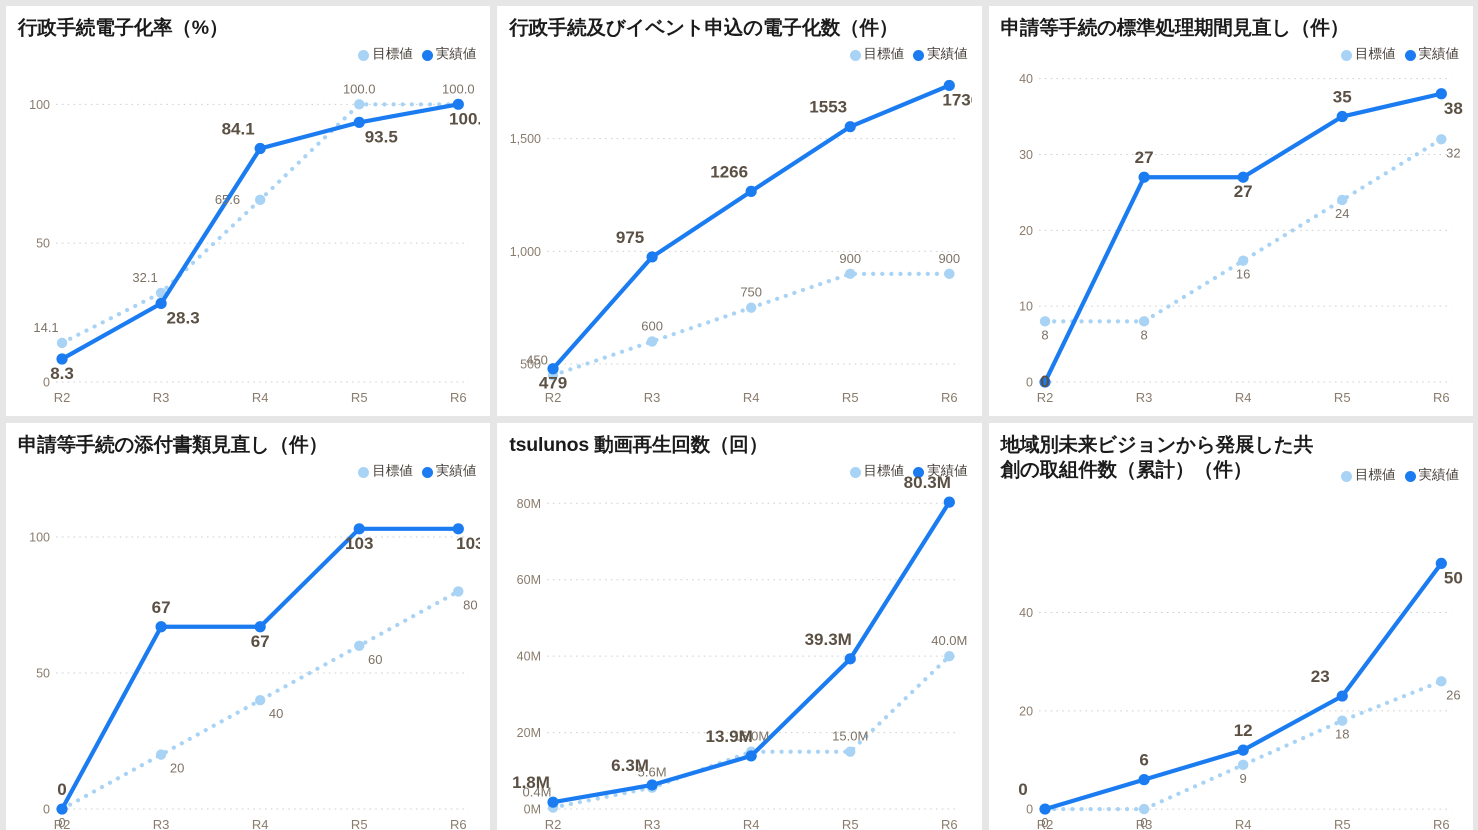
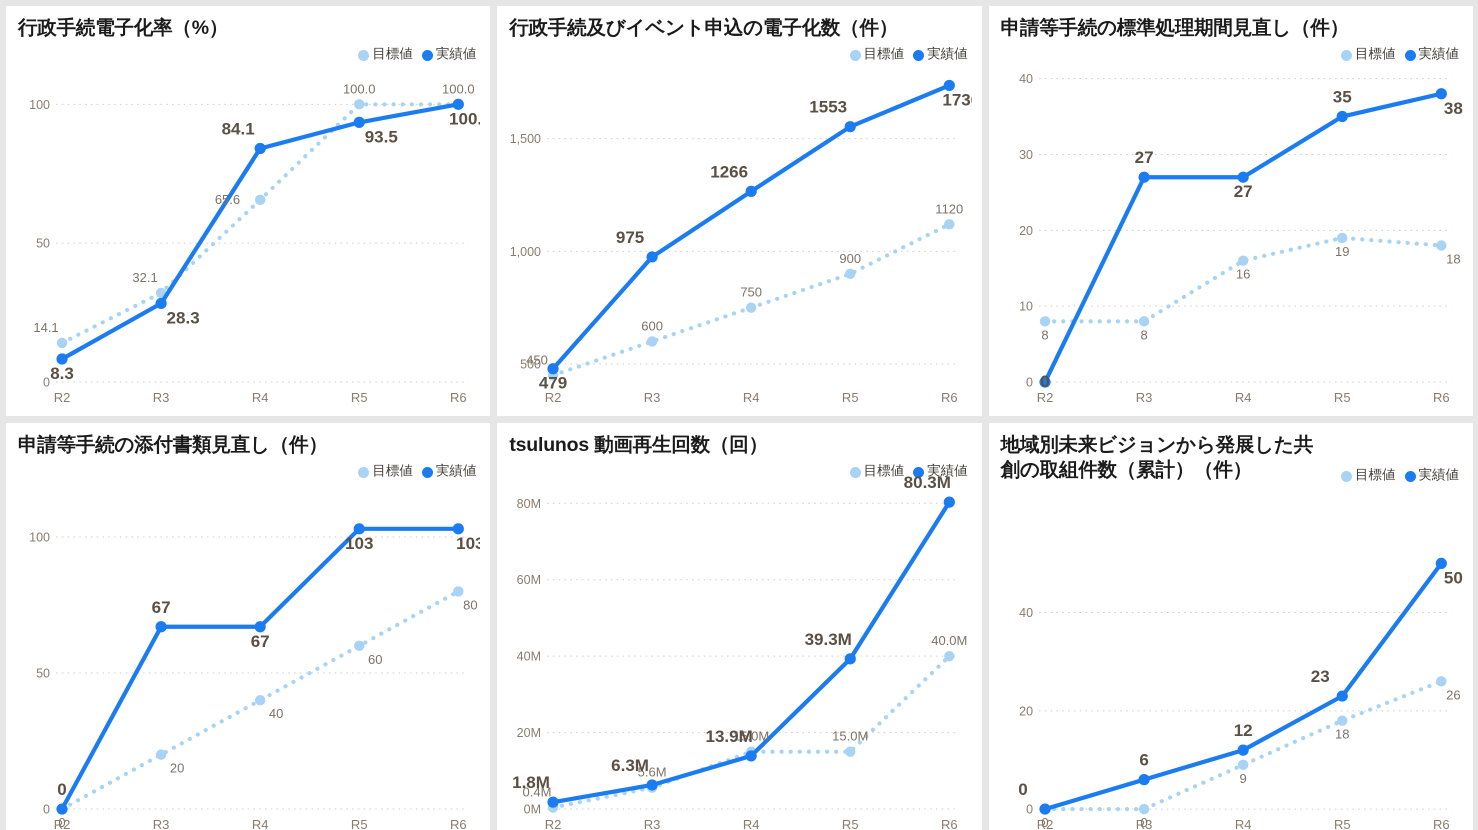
行政手続及びイベント申込の電子化数（件）/目標値/R6: 900 -> 1120
申請等手続の標準処理期間見直し（件）/目標値/R5: 24 -> 19
申請等手続の標準処理期間見直し（件）/目標値/R6: 32 -> 18
